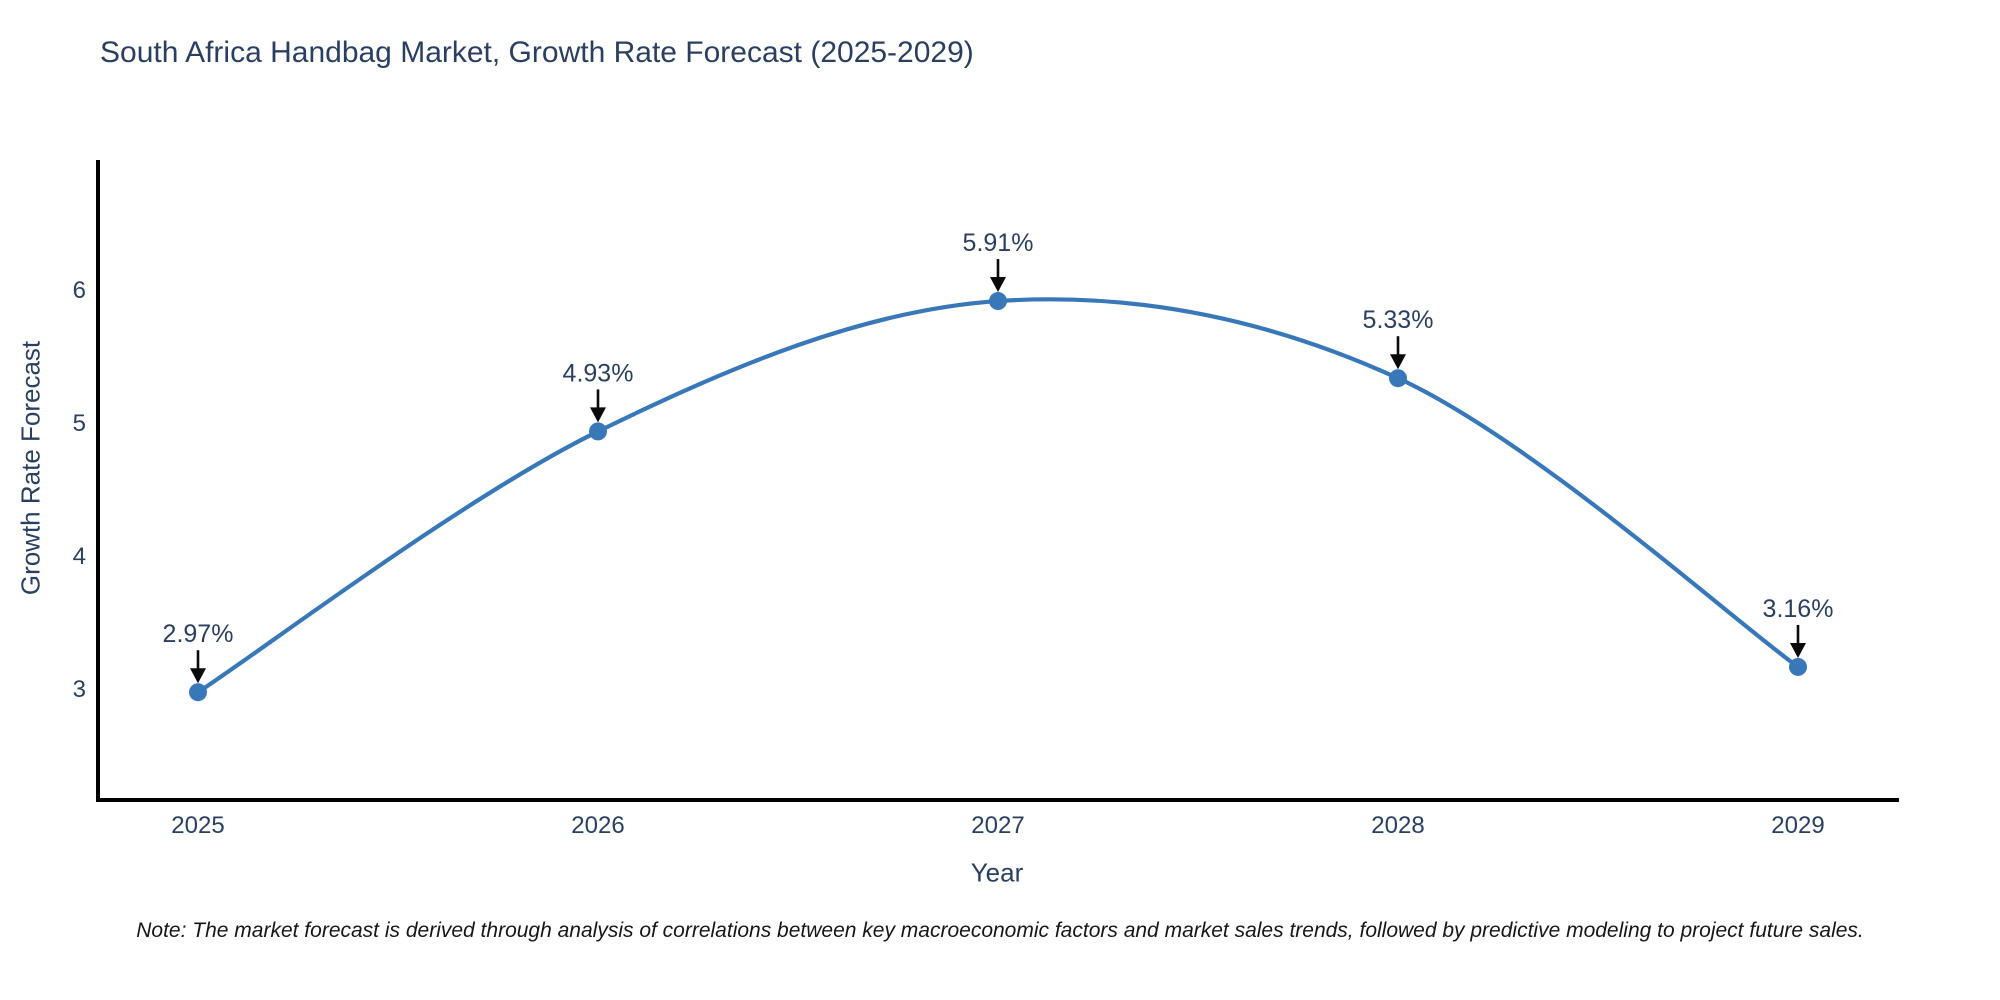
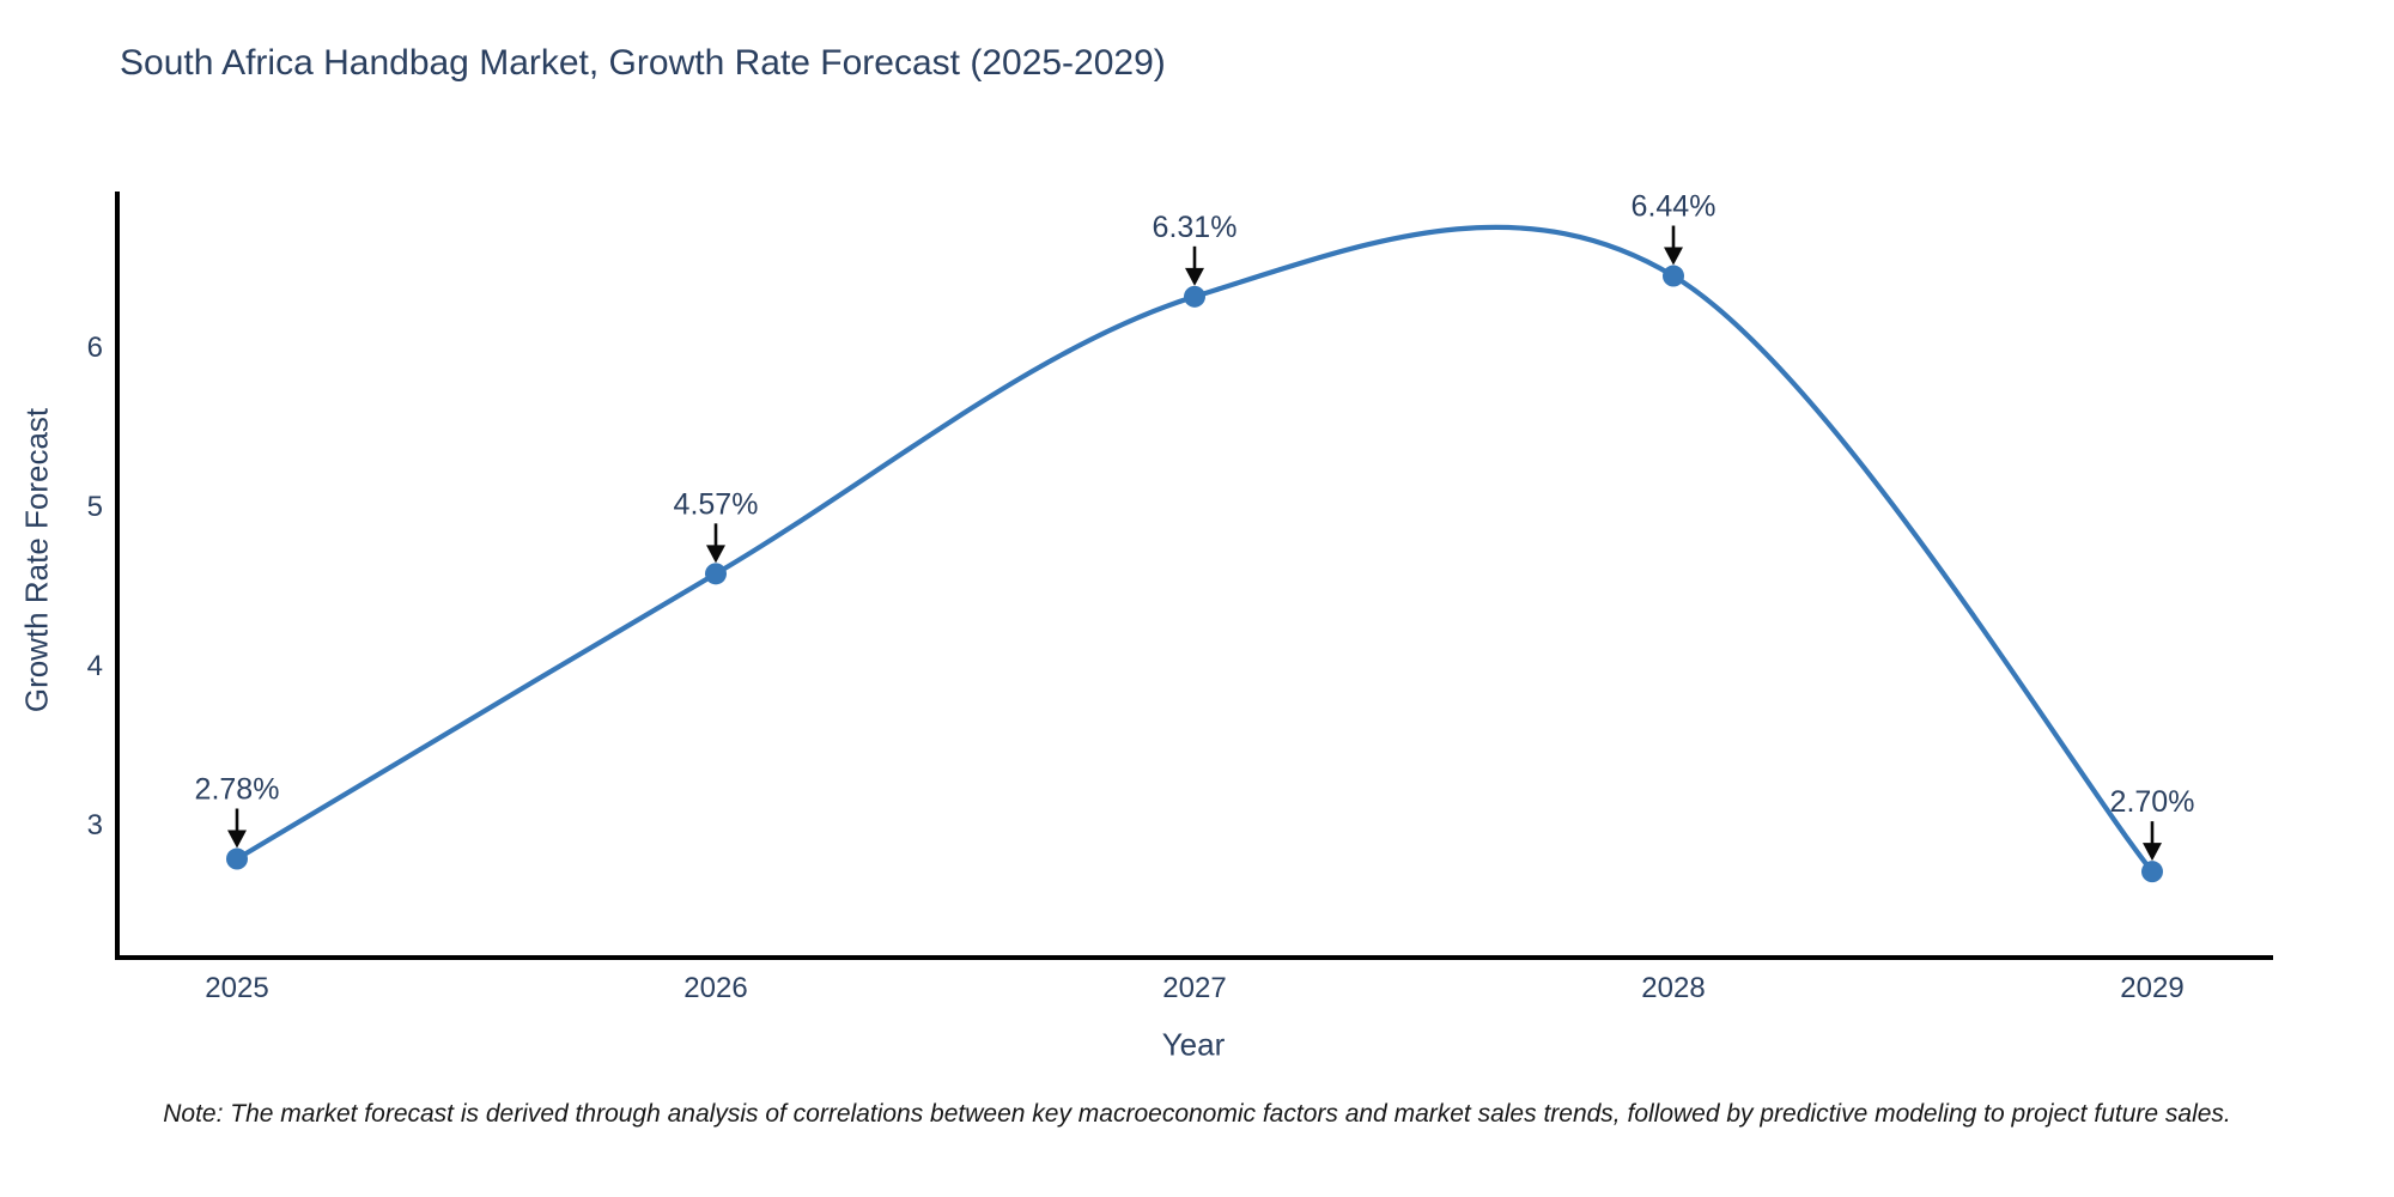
2025: 2.97% -> 2.78%
2026: 4.93% -> 4.57%
2027: 5.91% -> 6.31%
2028: 5.33% -> 6.44%
2029: 3.16% -> 2.70%
